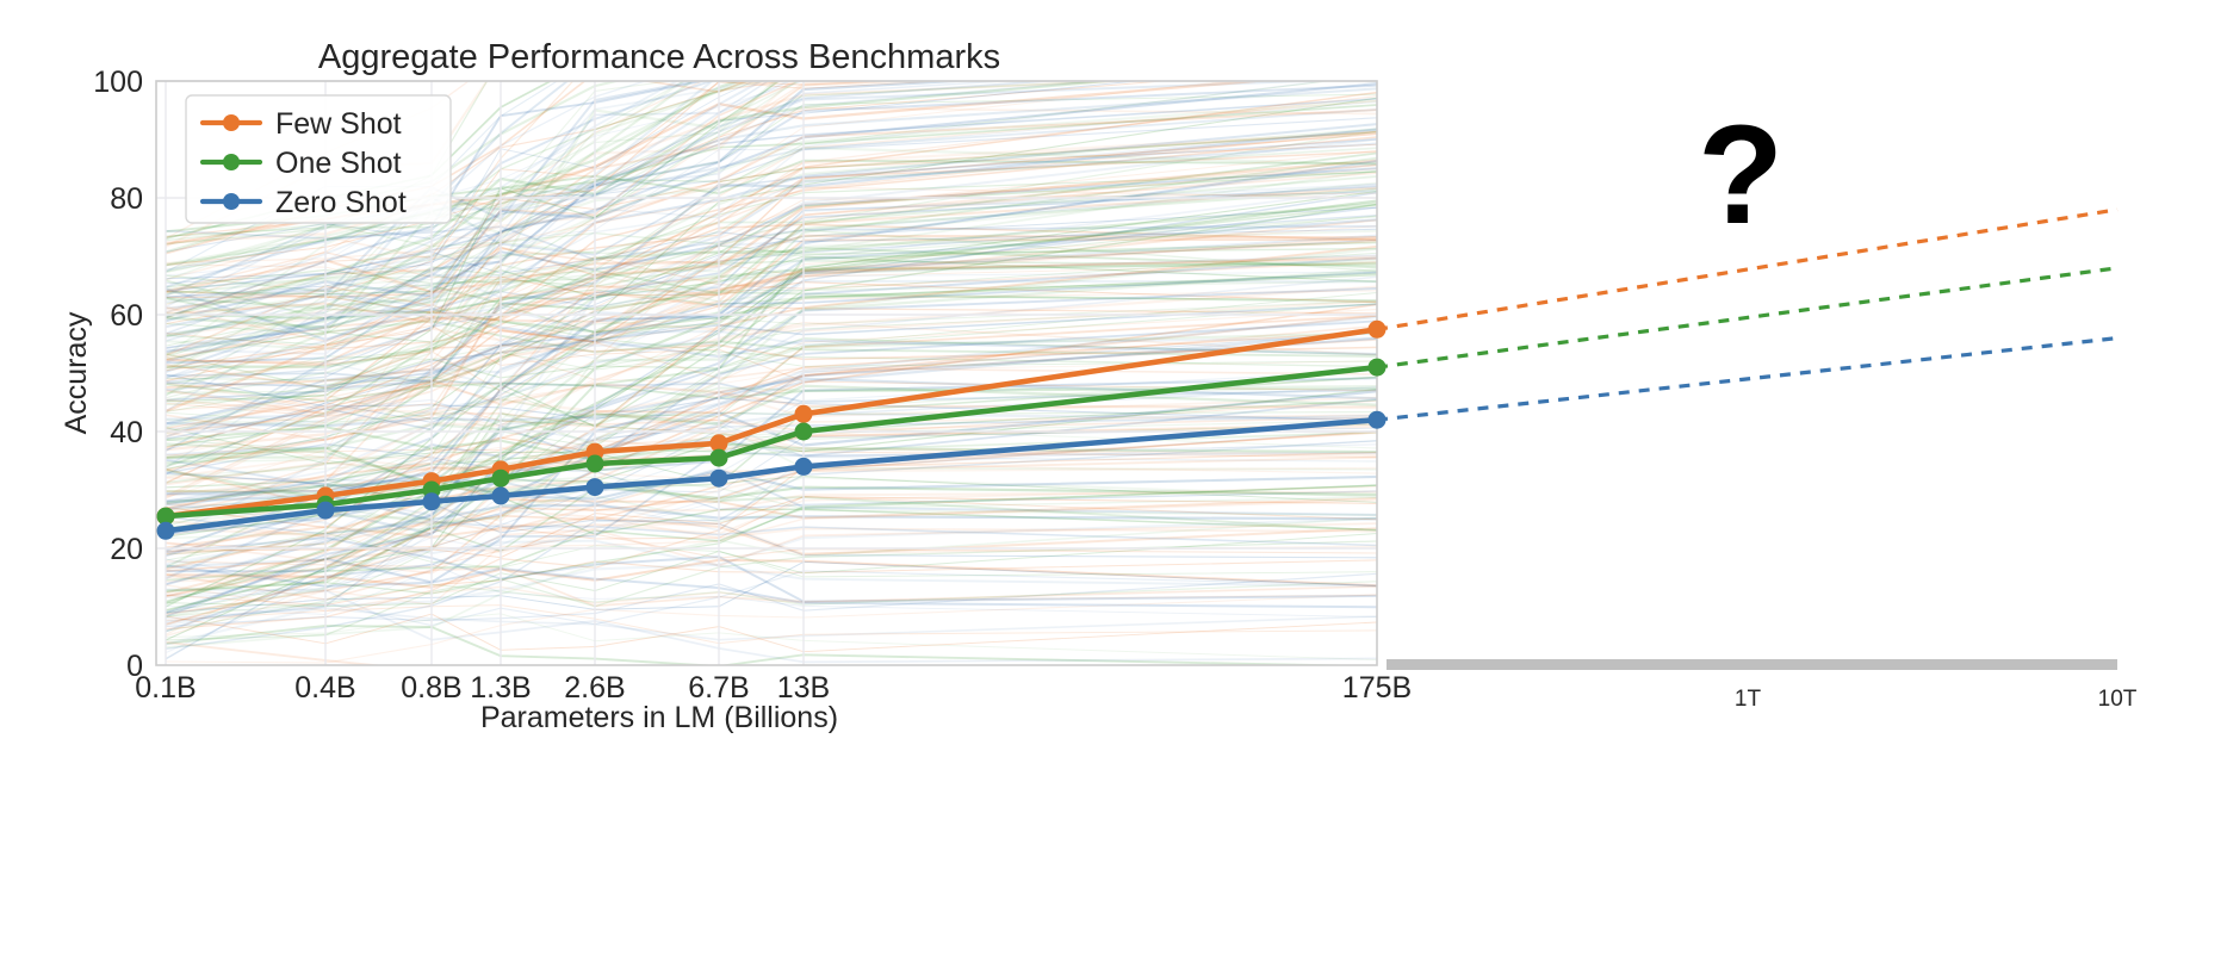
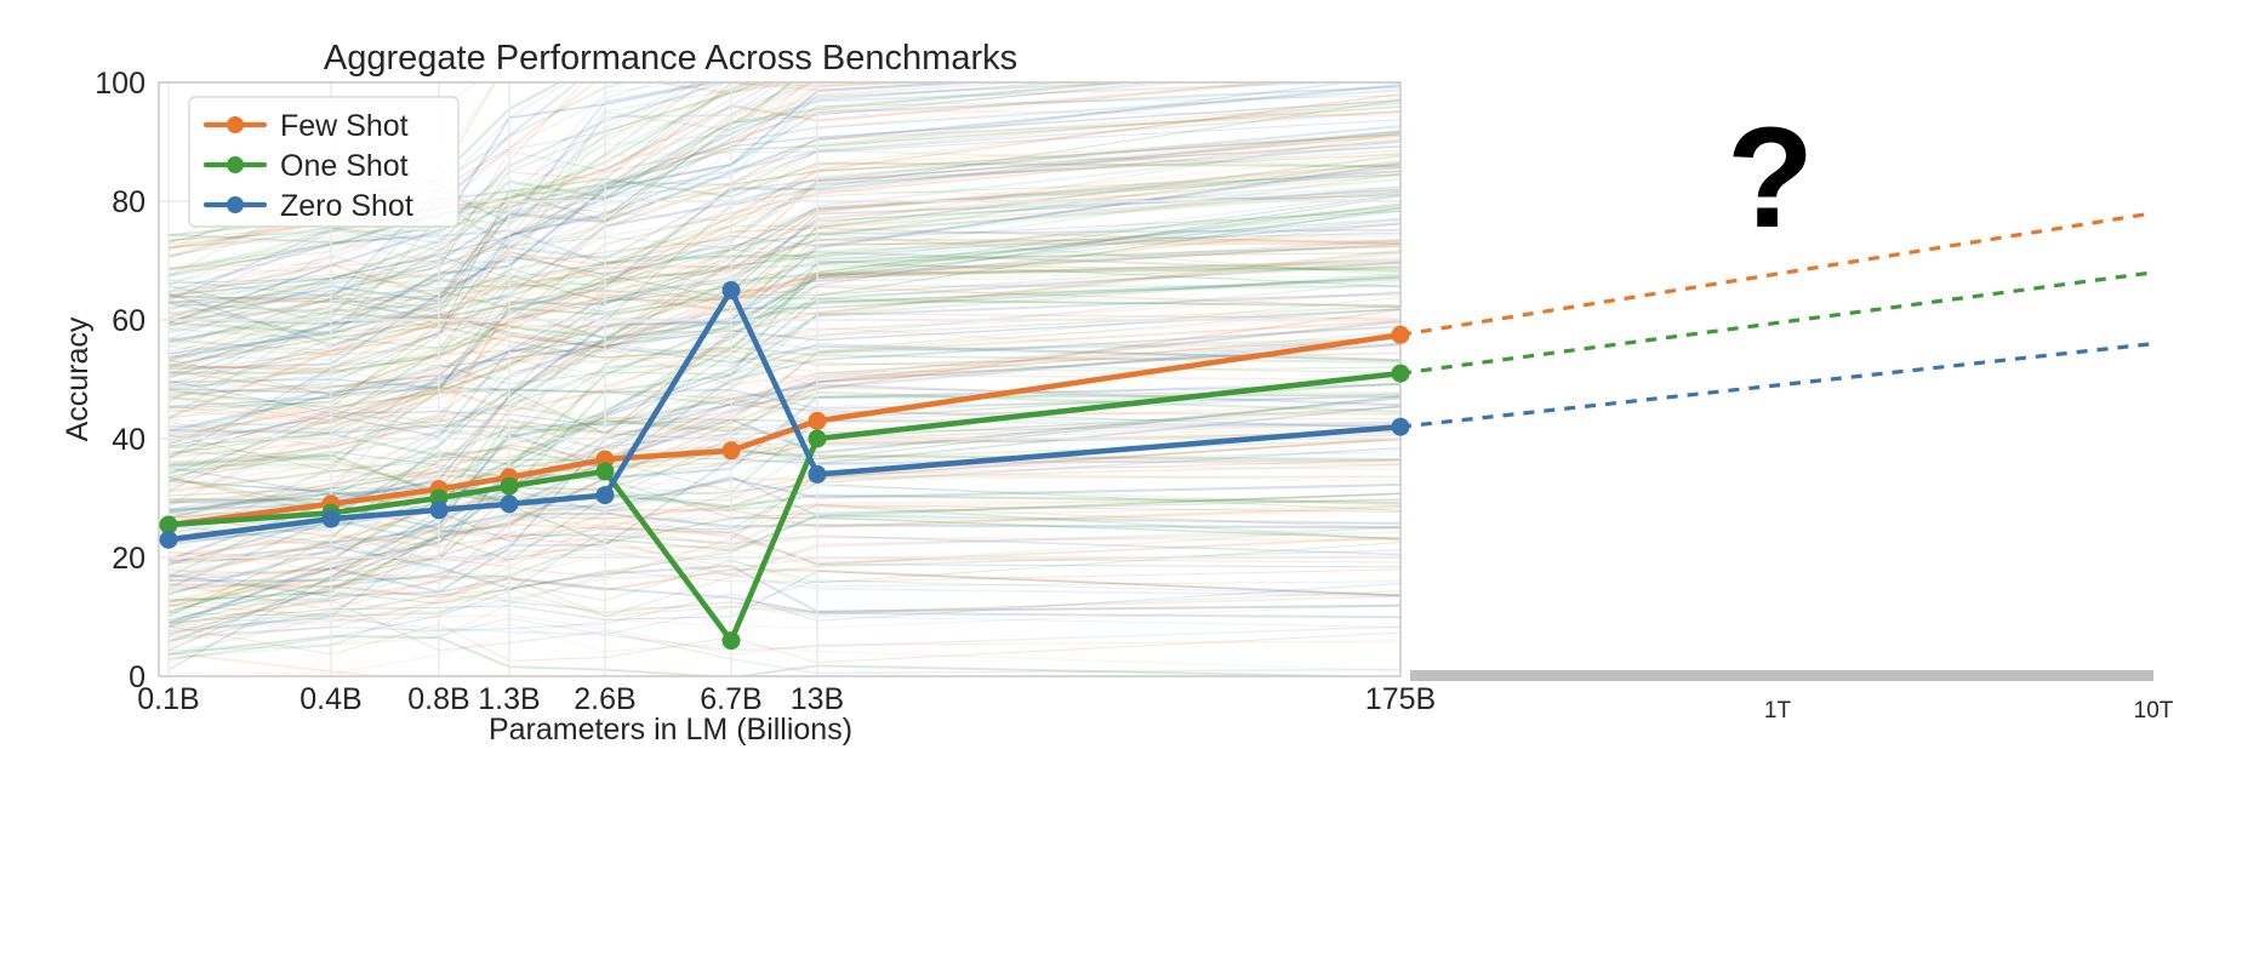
One Shot/6.7B: 36 -> 6
Zero Shot/6.7B: 32 -> 65
